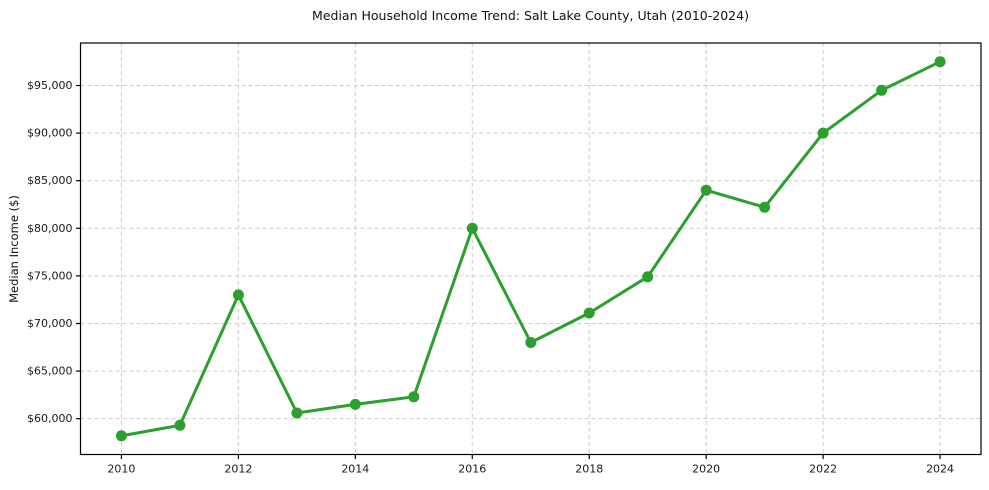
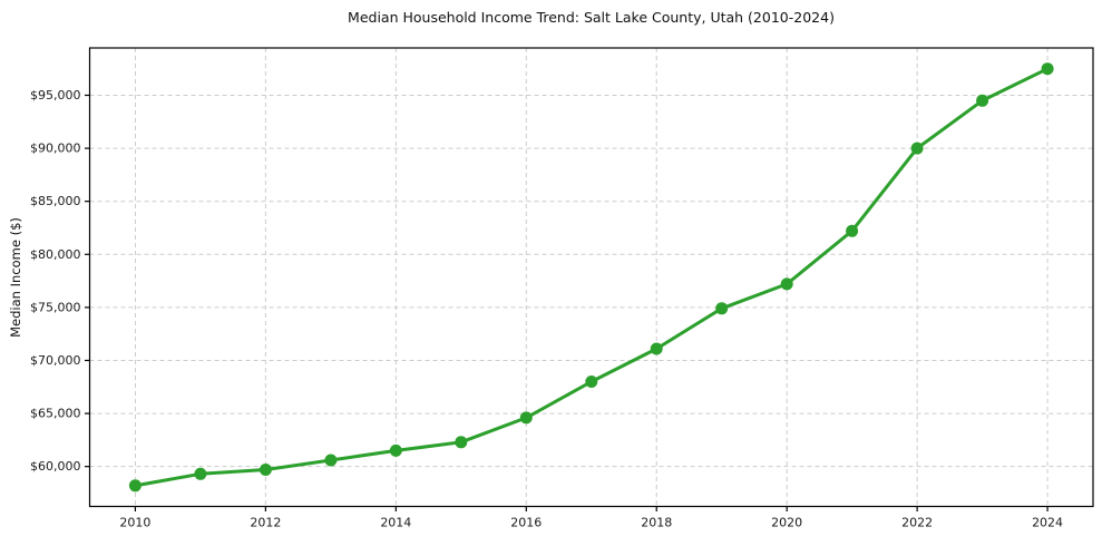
2012: $73000 -> $60000
2016: $80000 -> $65000
2020: $84000 -> $77000
